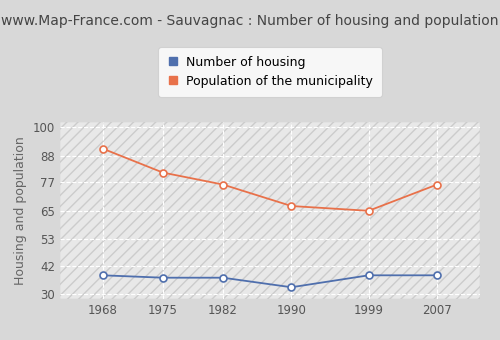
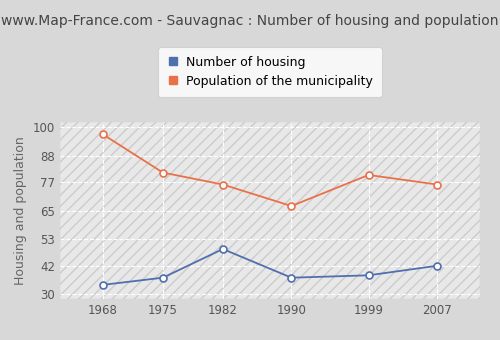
Number of housing/1968: 38 -> 34
Population of the municipality/1968: 91 -> 97
Number of housing/1982: 37 -> 49
Number of housing/1990: 33 -> 37
Population of the municipality/1999: 65 -> 80
Number of housing/2007: 38 -> 42
